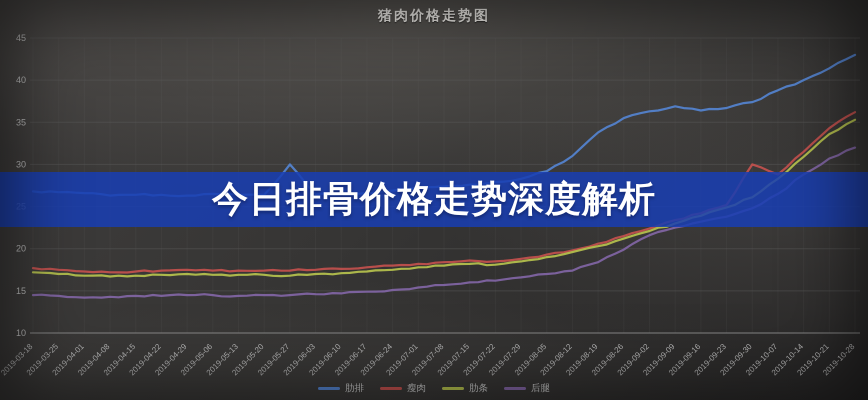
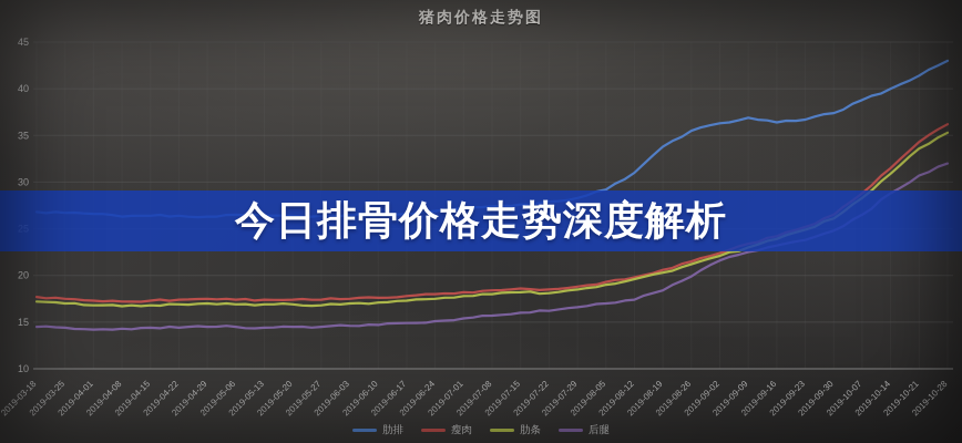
肋排/2019-05-27: 30 -> 26
瘦肉/2019-09-30: 30 -> 26
